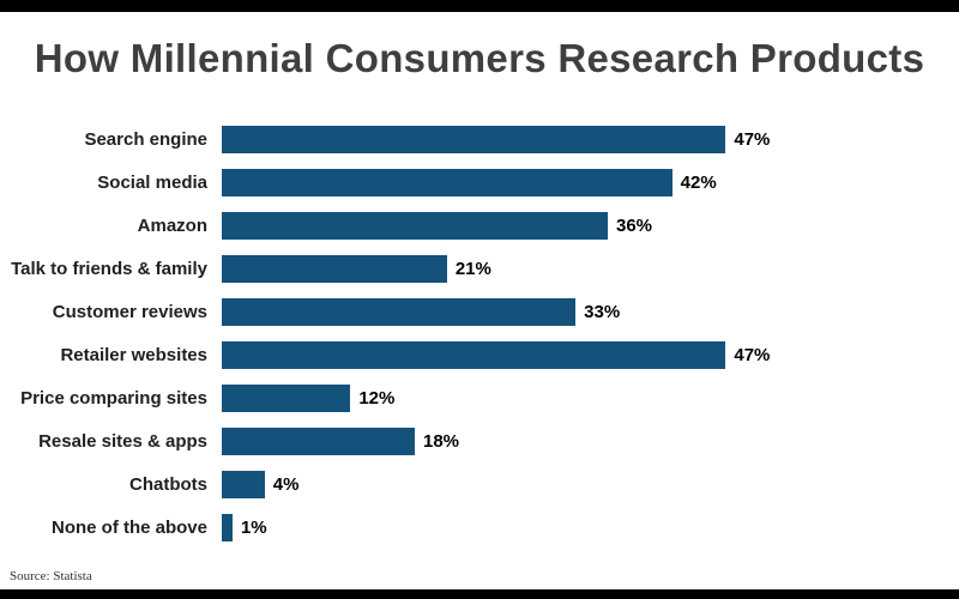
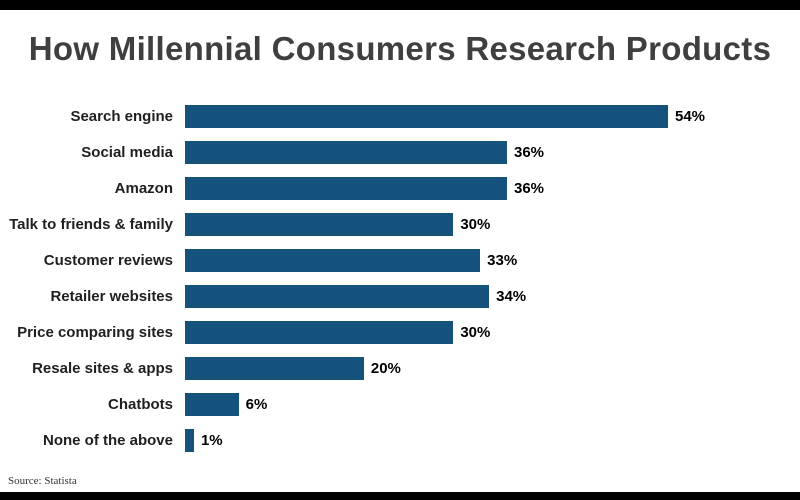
Search engine: 47% -> 54%
Social media: 42% -> 36%
Talk to friends & family: 21% -> 30%
Retailer websites: 47% -> 34%
Price comparing sites: 12% -> 30%
Resale sites & apps: 18% -> 20%
Chatbots: 4% -> 6%
